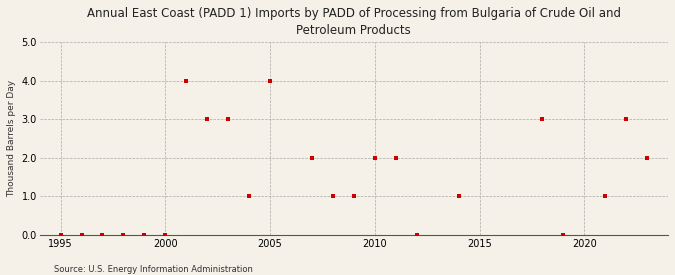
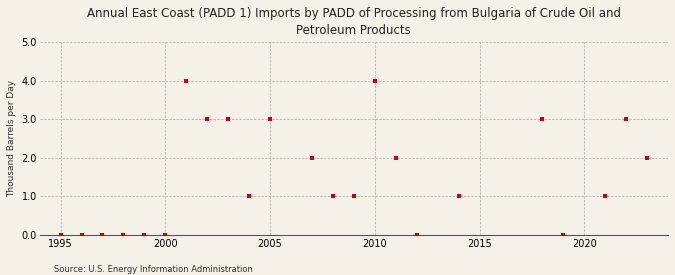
2005: 4 -> 3
2010: 2 -> 4
